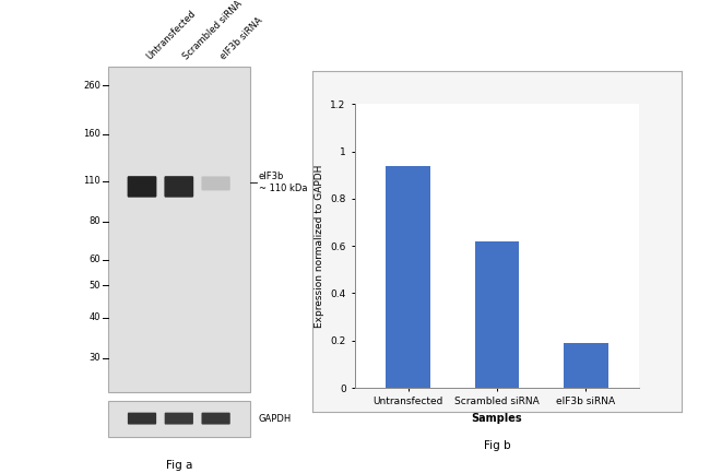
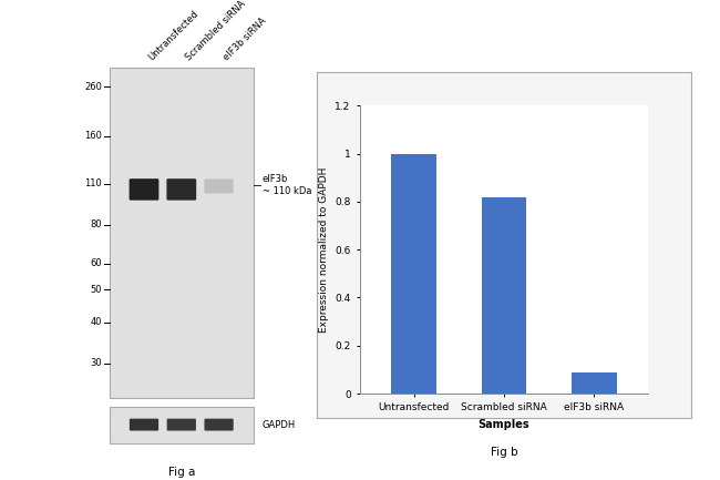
Untransfected: 0.94 -> 1.00
Scrambled siRNA: 0.62 -> 0.82
eIF3b siRNA: 0.19 -> 0.09
